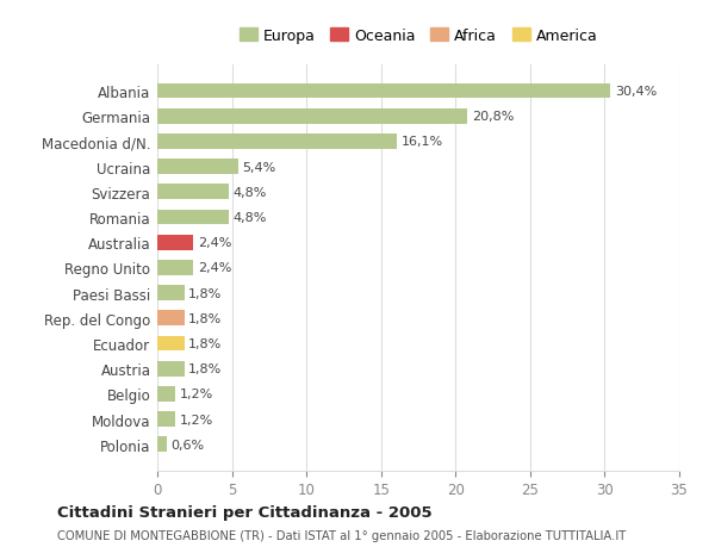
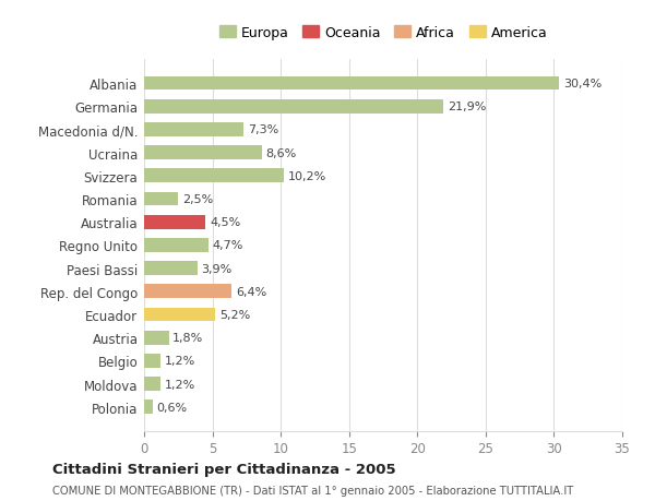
Germania: 20,8% -> 21,9%
Macedonia d/N.: 16,1% -> 7,3%
Ucraina: 5,4% -> 8,6%
Svizzera: 4,8% -> 10,2%
Romania: 4,8% -> 2,5%
Australia: 2,4% -> 4,5%
Regno Unito: 2,4% -> 4,7%
Paesi Bassi: 1,8% -> 3,9%
Rep. del Congo: 1,8% -> 6,4%
Ecuador: 1,8% -> 5,2%
